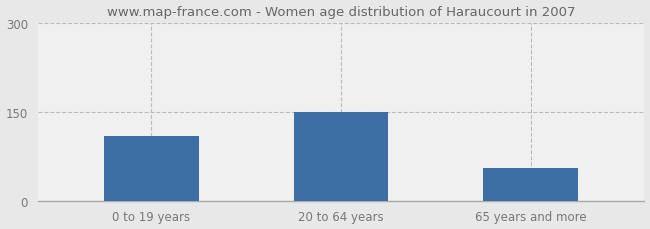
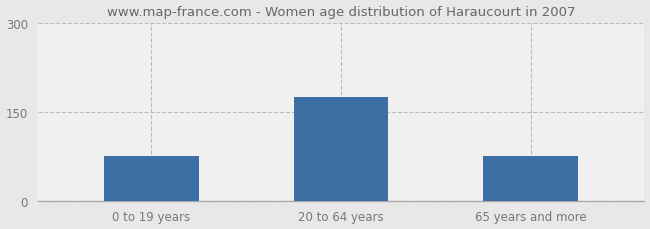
0 to 19 years: 110 -> 75
20 to 64 years: 150 -> 175
65 years and more: 56 -> 75
